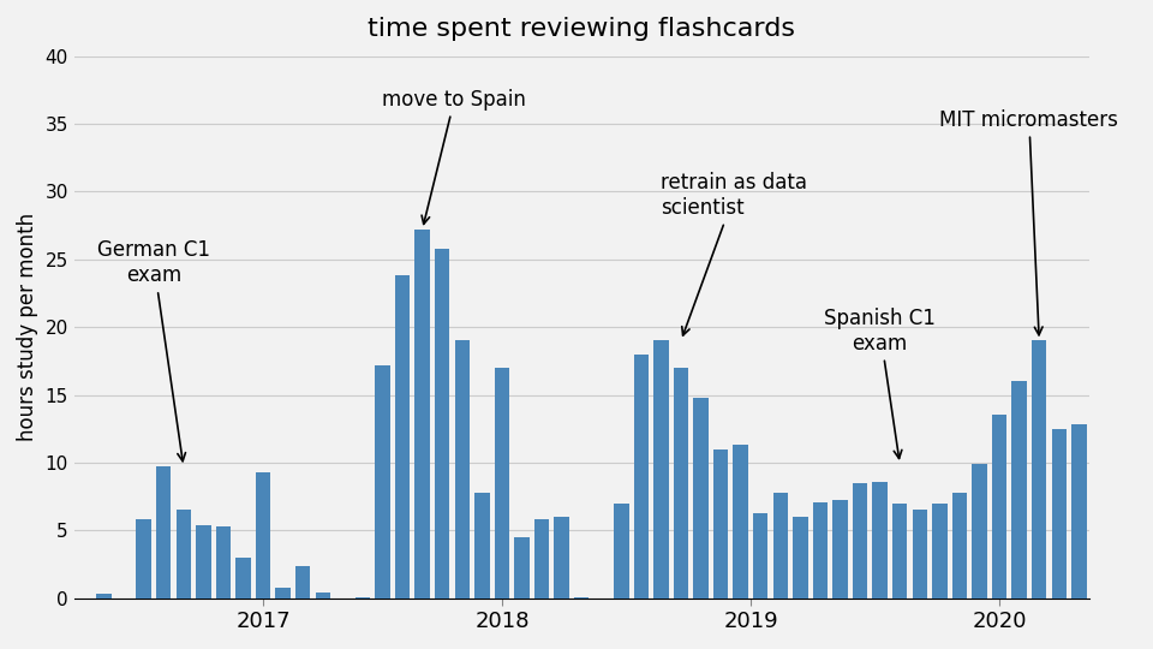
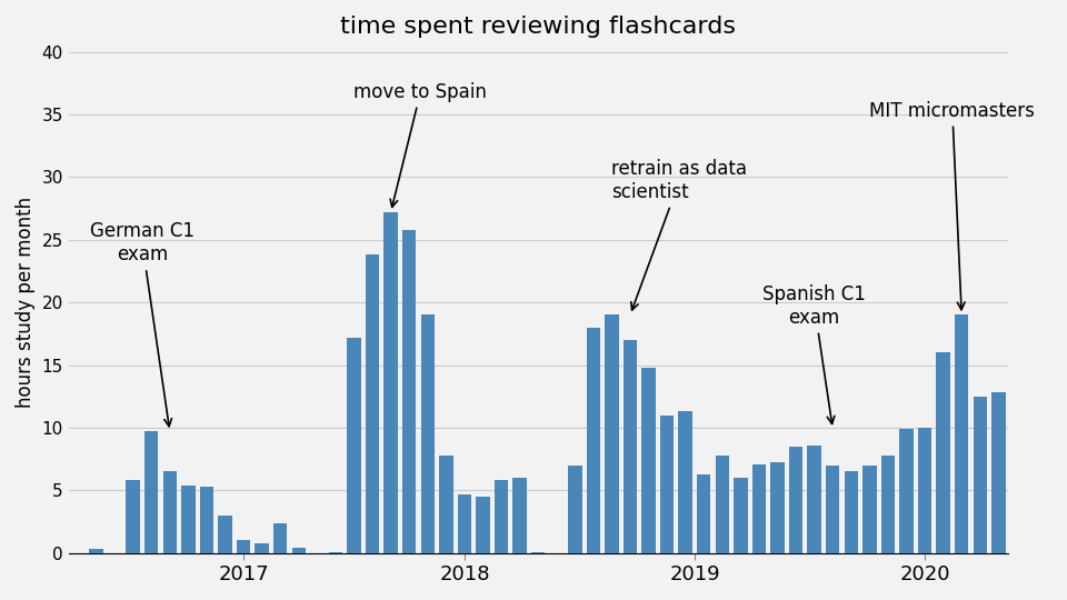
2017: 9.3 -> 1.0
2018: 17.0 -> 4.7
2020: 13.5 -> 10.0
